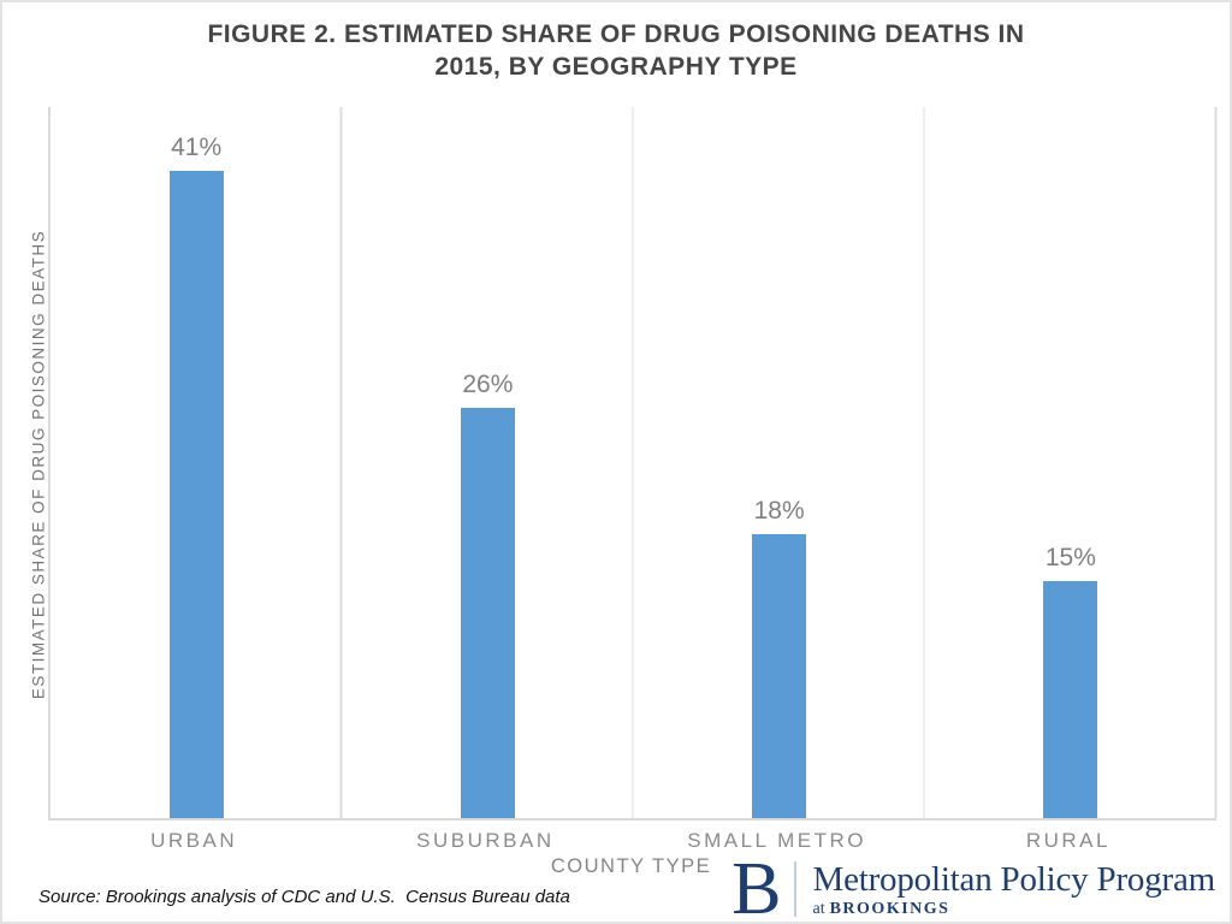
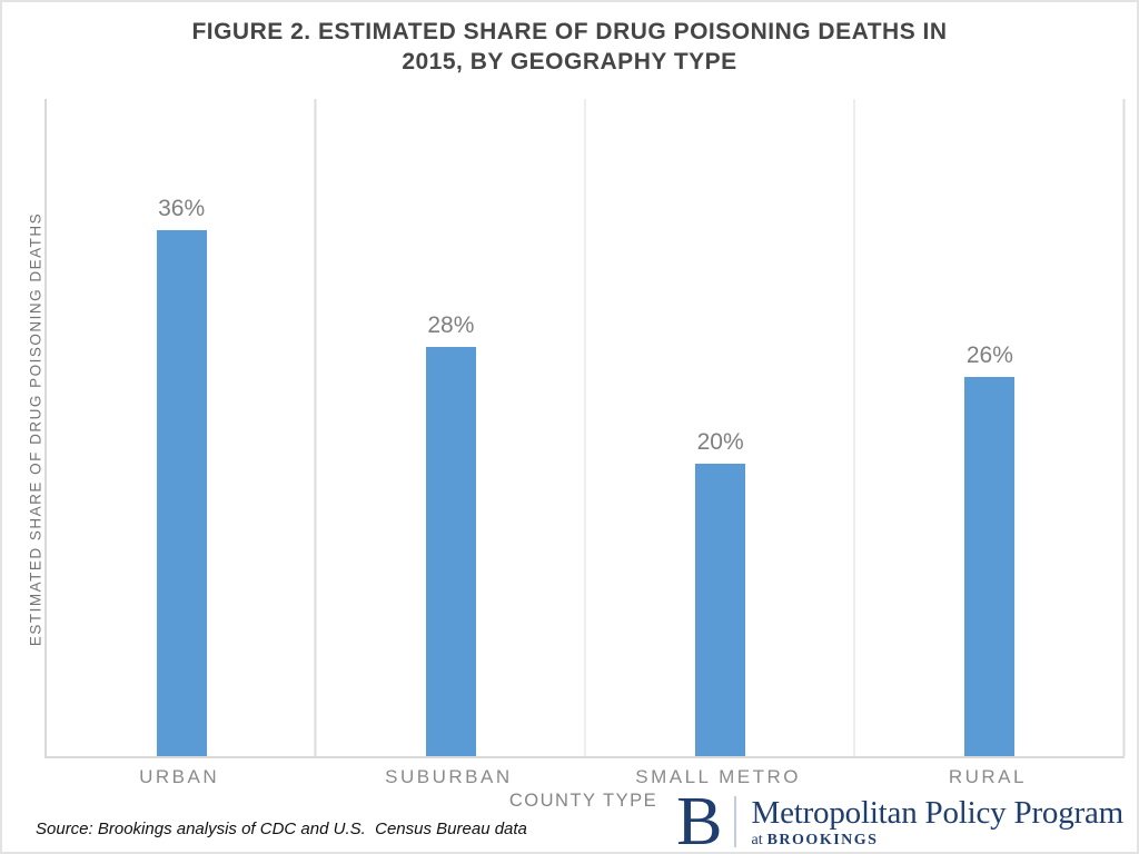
URBAN: 41% -> 36%
SUBURBAN: 26% -> 28%
SMALL METRO: 18% -> 20%
RURAL: 15% -> 26%
